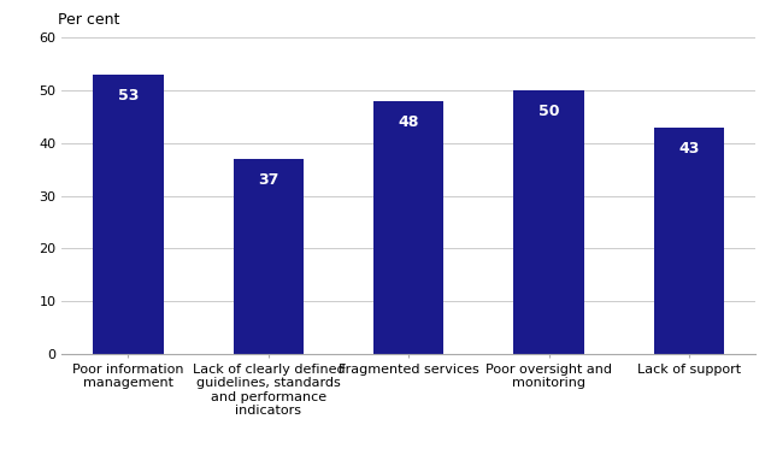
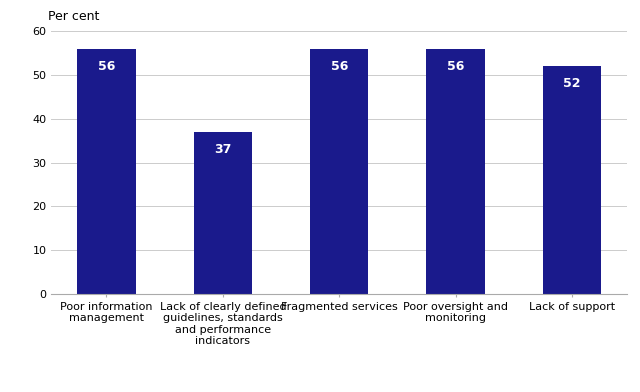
Poor information management: 53 -> 56
Fragmented services: 48 -> 56
Poor oversight and monitoring: 50 -> 56
Lack of support: 43 -> 52
